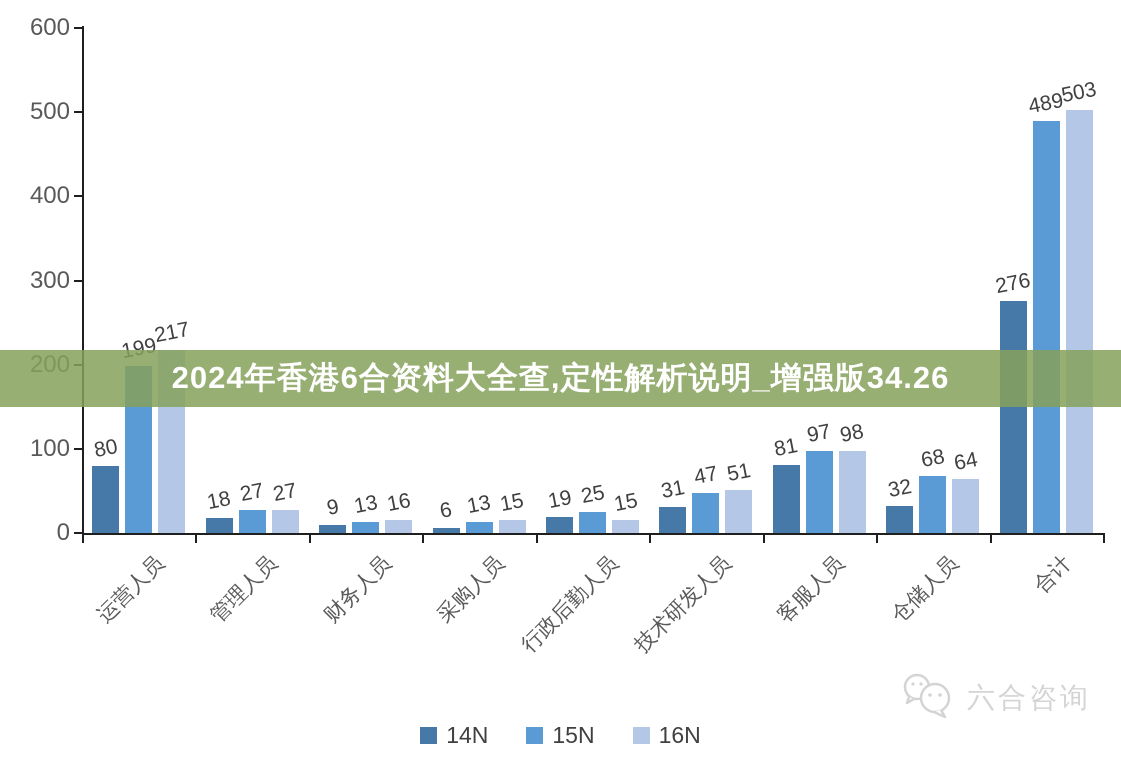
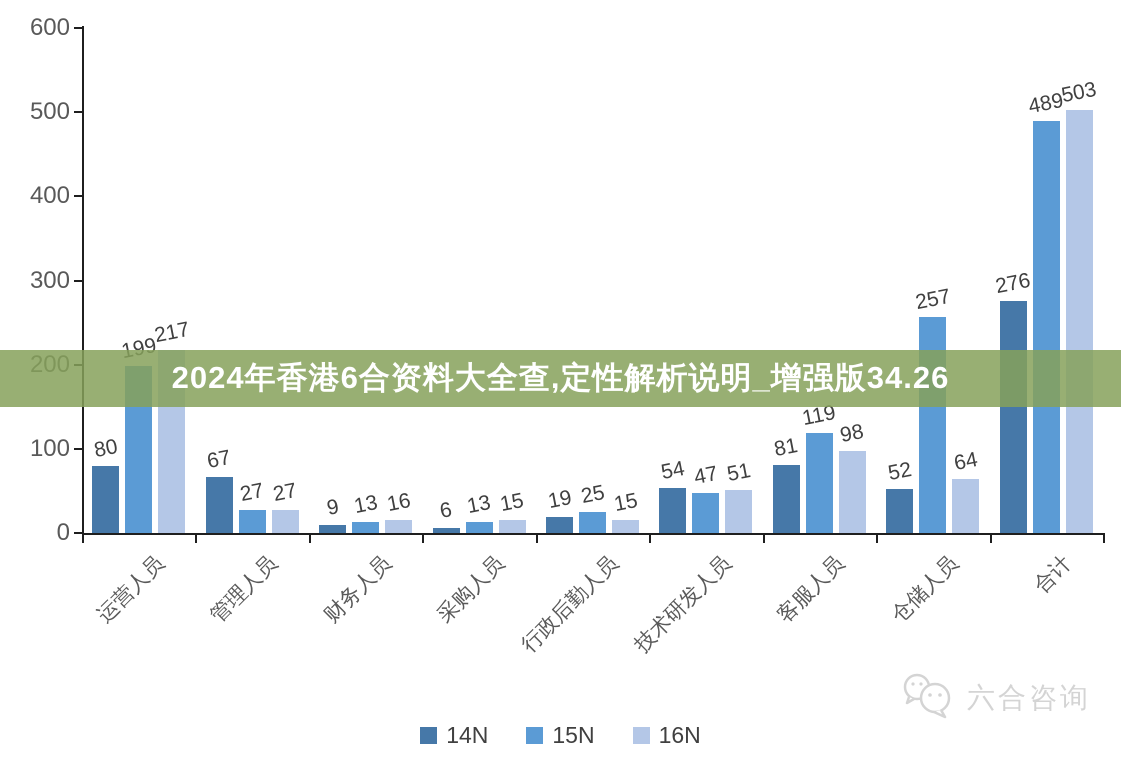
14N/管理人员: 18 -> 67
14N/技术研发人员: 31 -> 54
15N/客服人员: 97 -> 119
14N/仓储人员: 32 -> 52
15N/仓储人员: 68 -> 257
